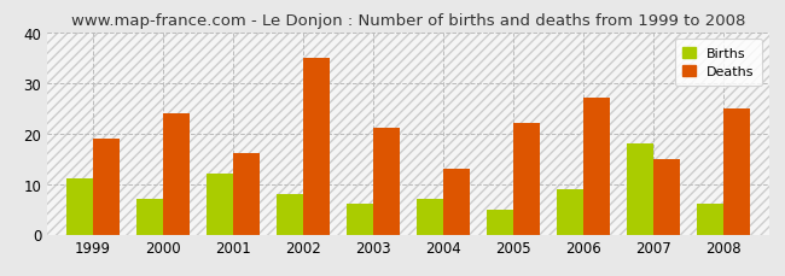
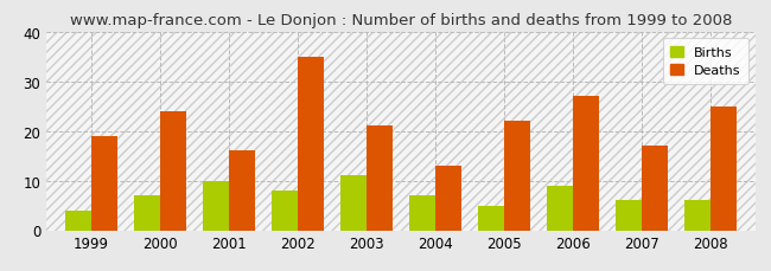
Births/1999: 11 -> 4
Births/2001: 12 -> 10
Births/2003: 6 -> 11
Births/2007: 18 -> 6
Deaths/2007: 15 -> 17
